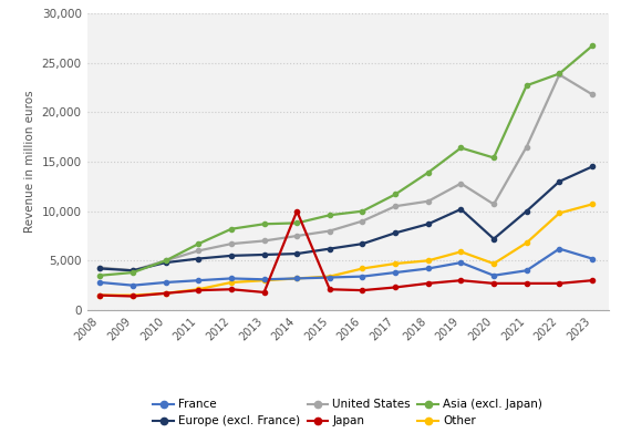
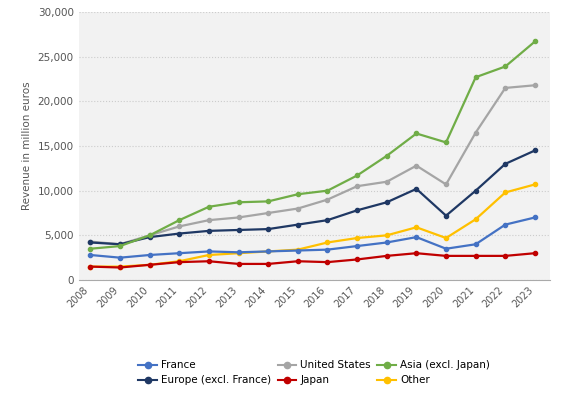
Japan/2014: 10,000 -> 1,800
United States/2022: 23,800 -> 21,500
France/2023: 5,200 -> 7,000
